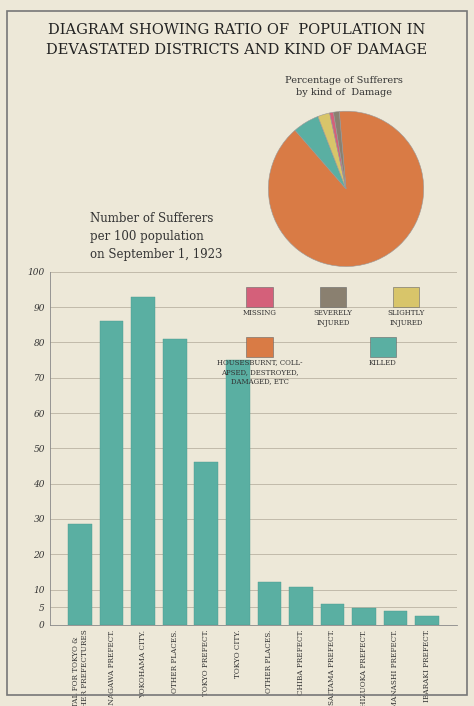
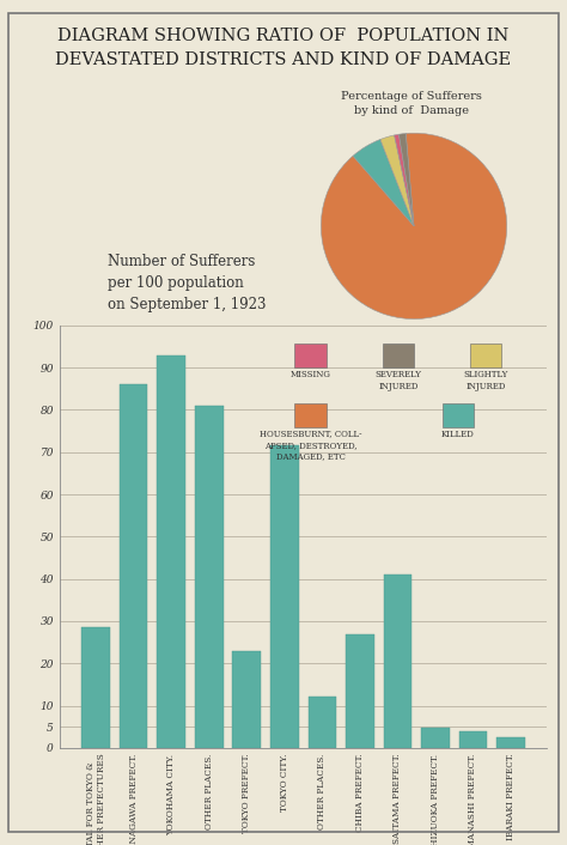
TOKYO PREFECT.: 46.0 -> 23.0
TOKYO CITY.: 75.0 -> 71.5
CHIBA PREFECT.: 10.8 -> 27.0
SAITAMA PREFECT.: 6.0 -> 41.0
